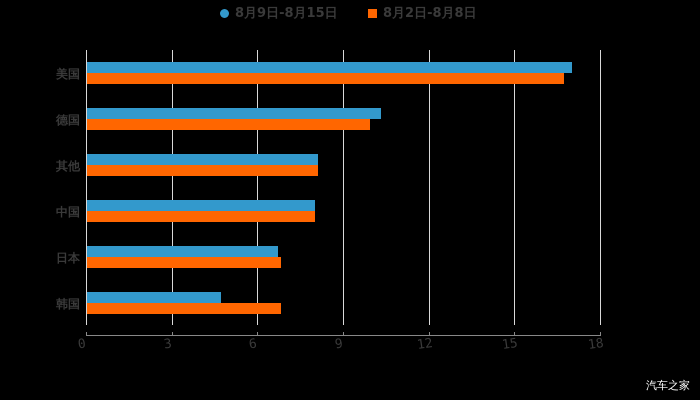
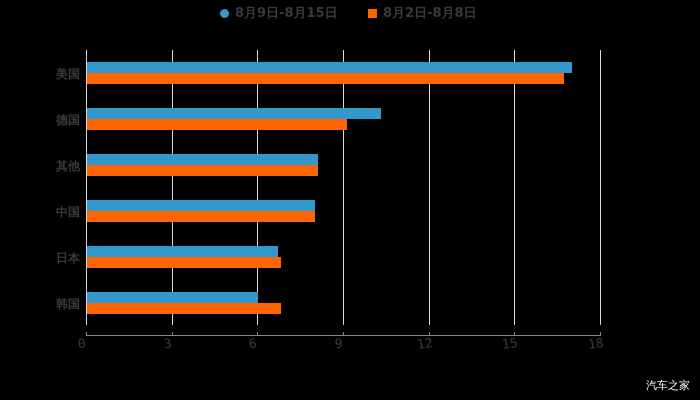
8月2日-8月8日/德国: 9.9 -> 9.1
8月9日-8月15日/韩国: 4.7 -> 6.0
